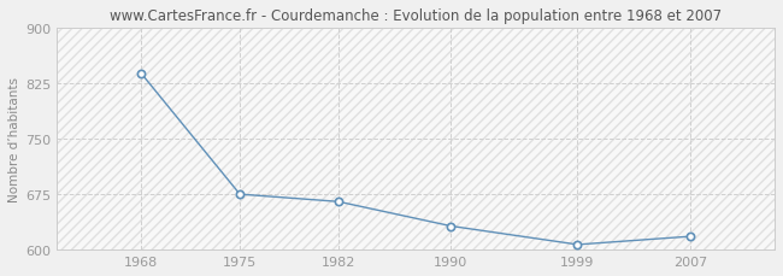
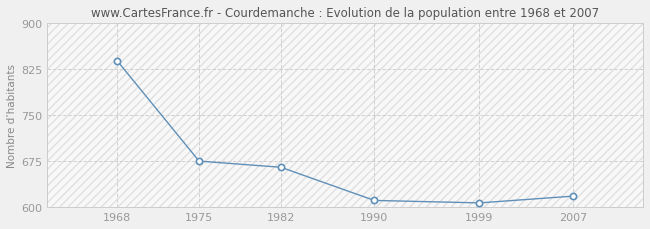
1990: 632 -> 611
